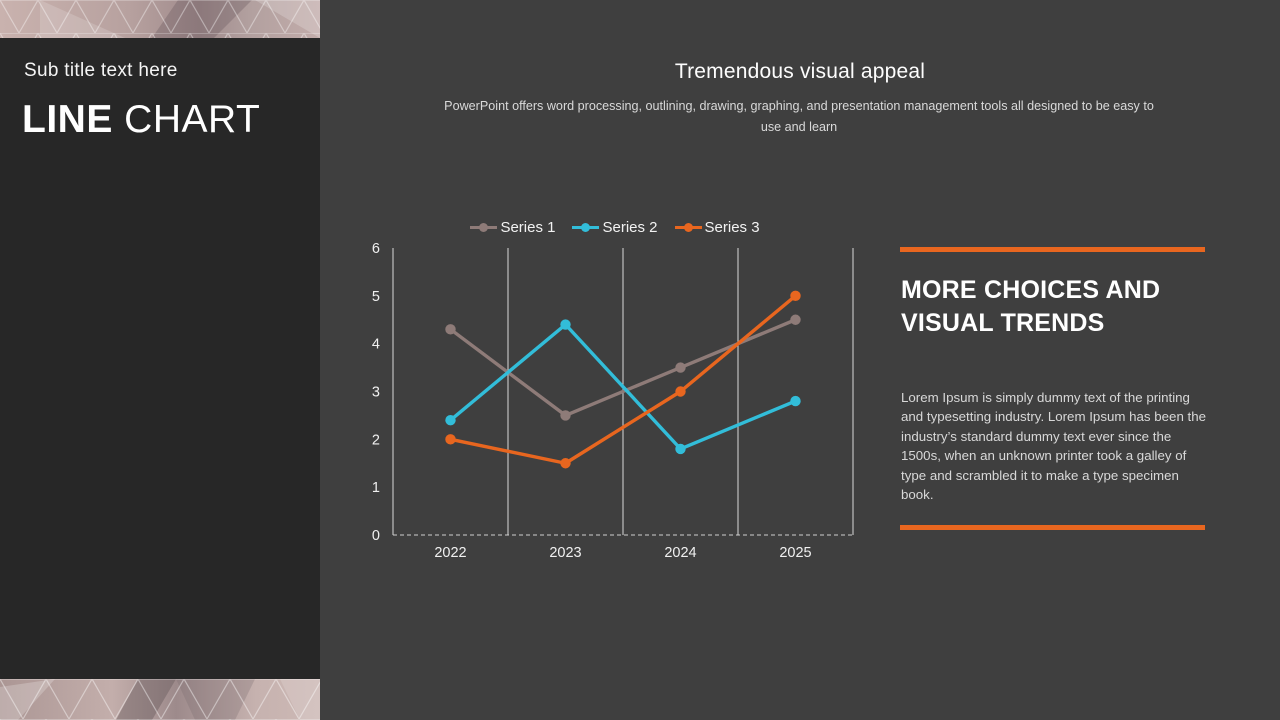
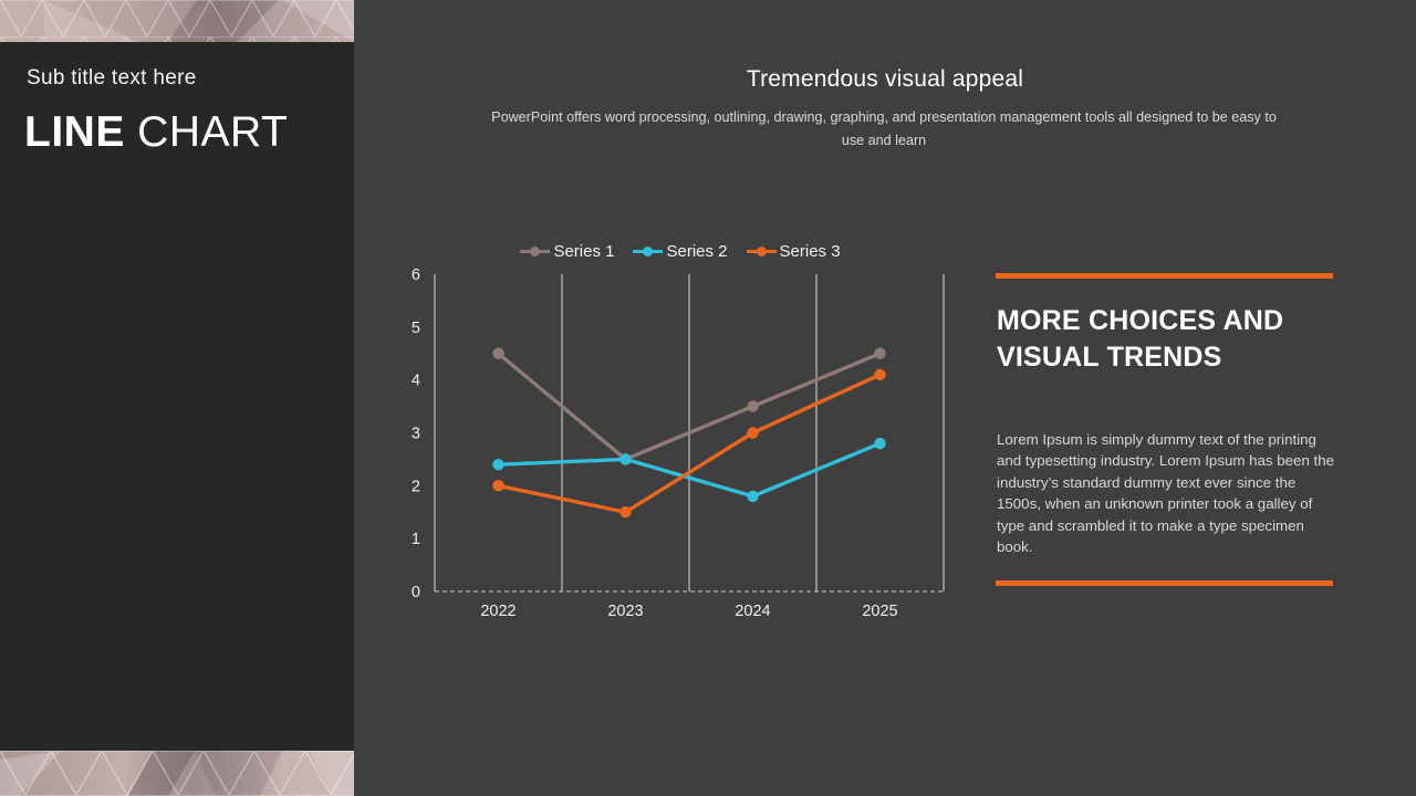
Series 1/2022: 4.3 -> 4.5
Series 2/2023: 4.4 -> 2.5
Series 3/2025: 5.0 -> 4.1
